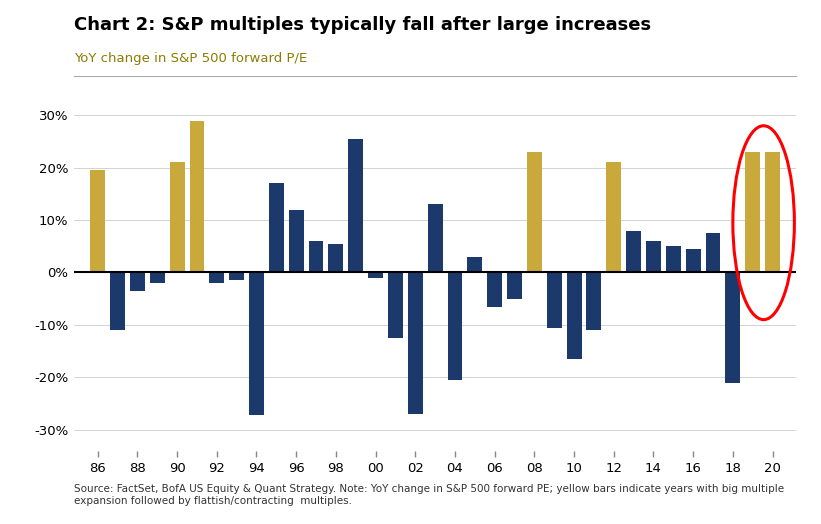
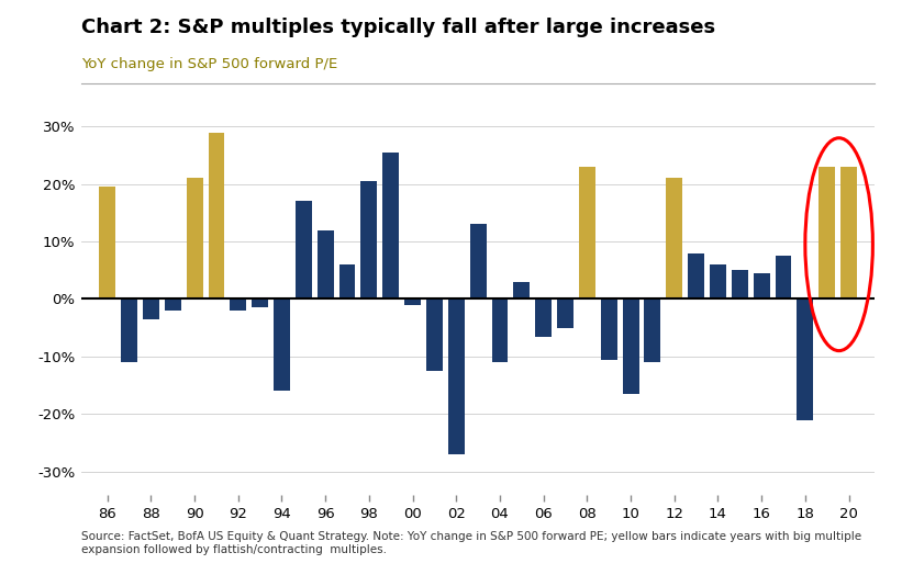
94: -27.2% -> -16.0%
98: 5.4% -> 20.5%
04: -20.6% -> -11.0%
